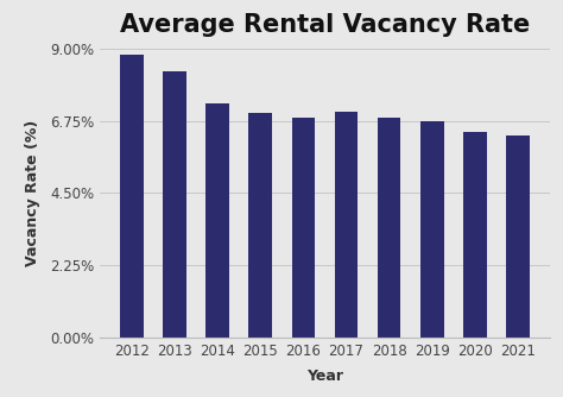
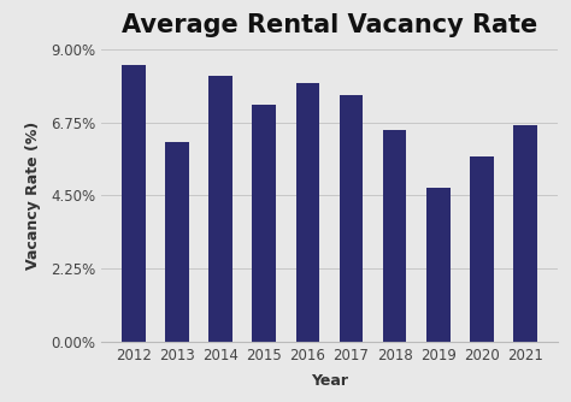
2012: 8.80% -> 8.50%
2013: 8.30% -> 6.15%
2014: 7.30% -> 8.20%
2015: 7.00% -> 7.30%
2016: 6.85% -> 7.95%
2017: 7.05% -> 7.60%
2018: 6.85% -> 6.50%
2019: 6.75% -> 4.75%
2020: 6.40% -> 5.70%
2021: 6.30% -> 6.65%
